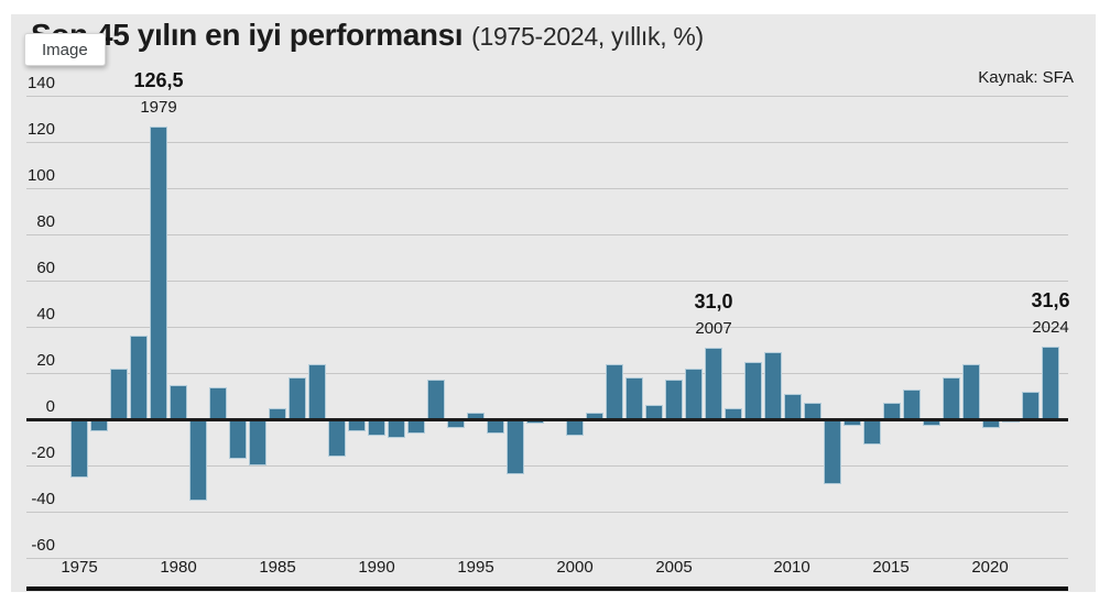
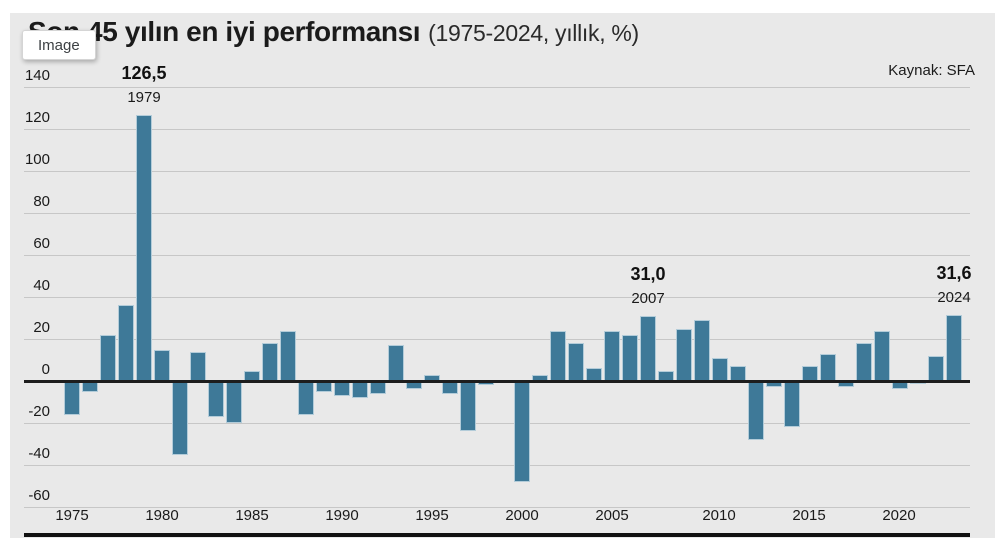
1975: -25 -> -16
2000: -7 -> -48
2005: 17 -> 24
2015: -11 -> -22
